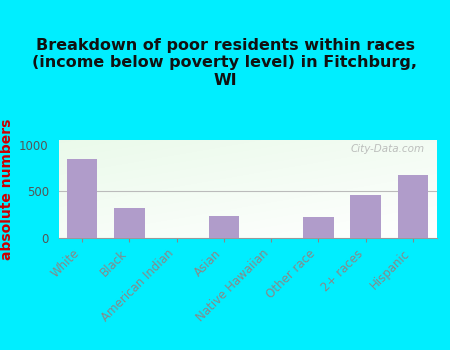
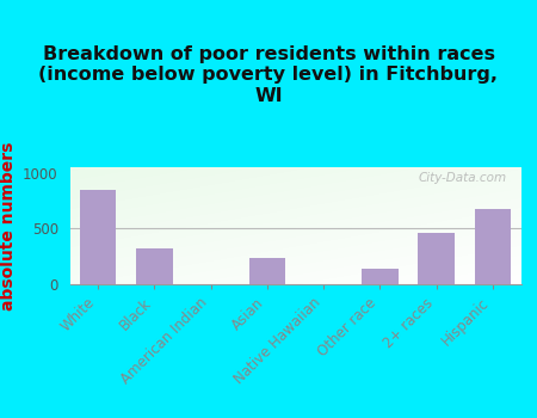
Other race: 230 -> 140
